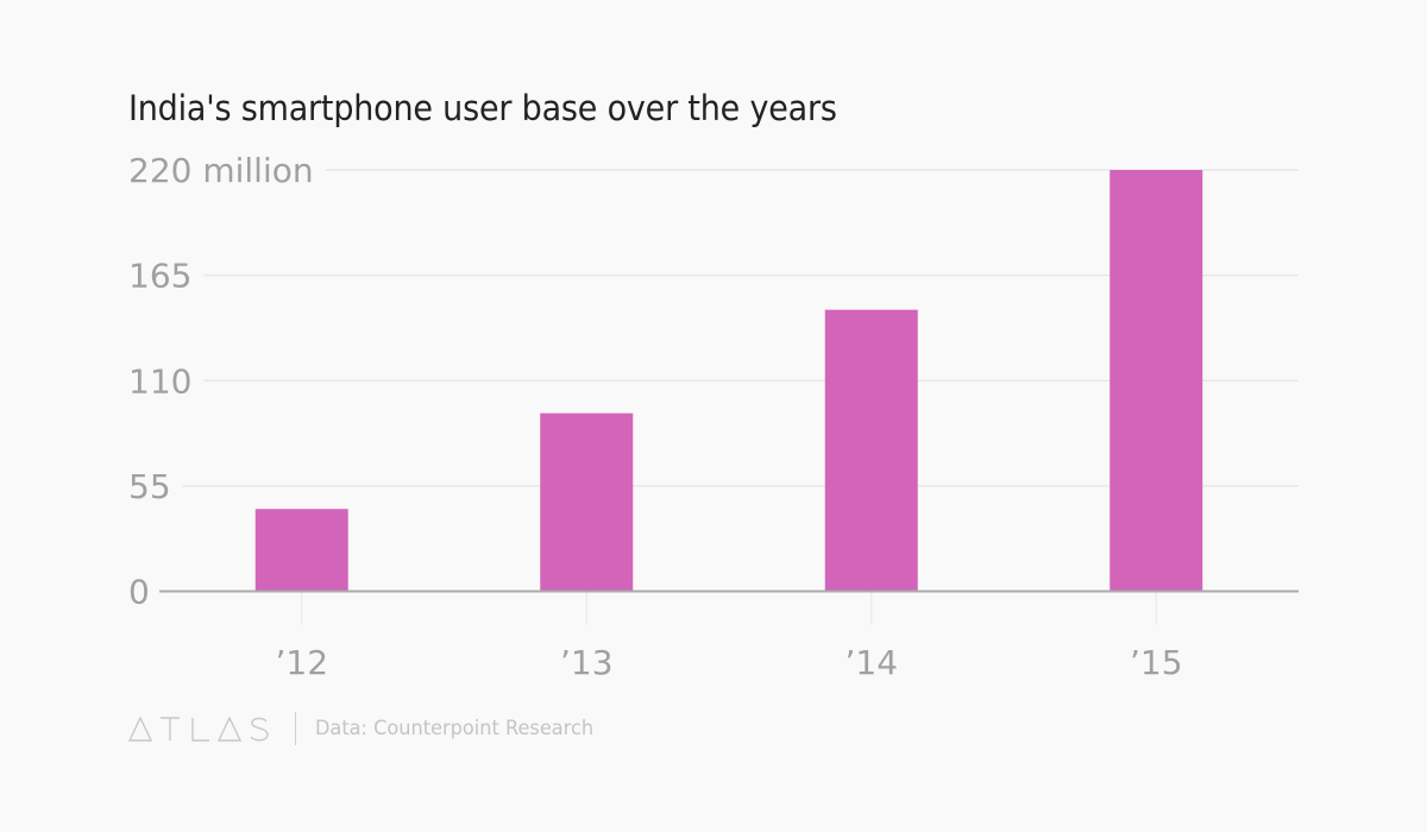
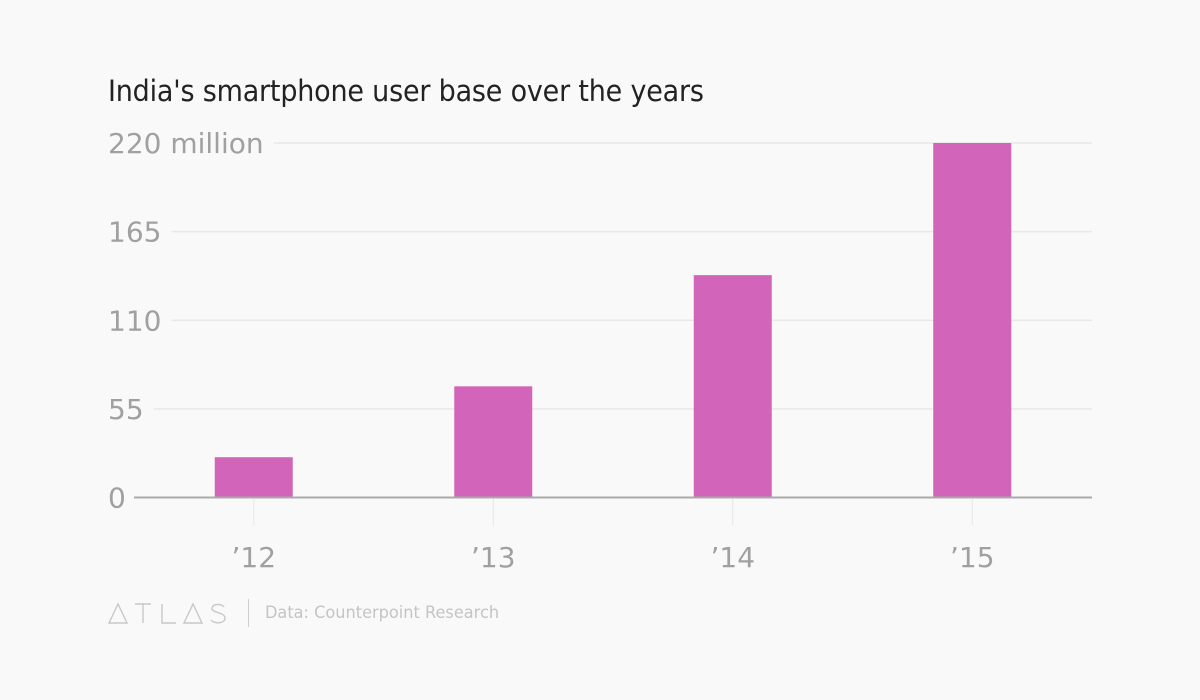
’12: 43 -> 25
’13: 93 -> 69
’14: 147 -> 138
